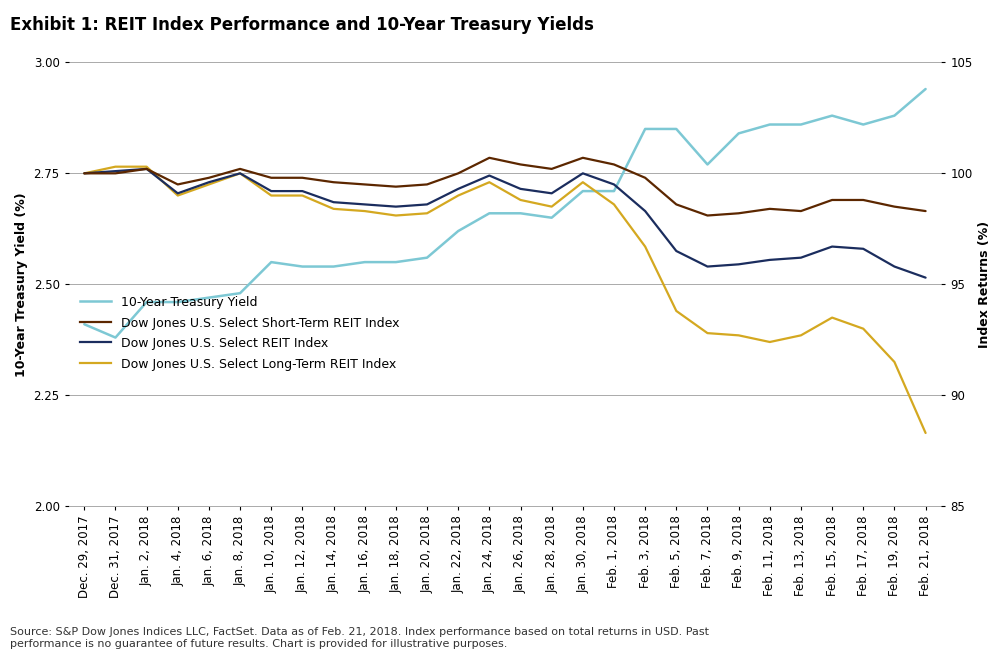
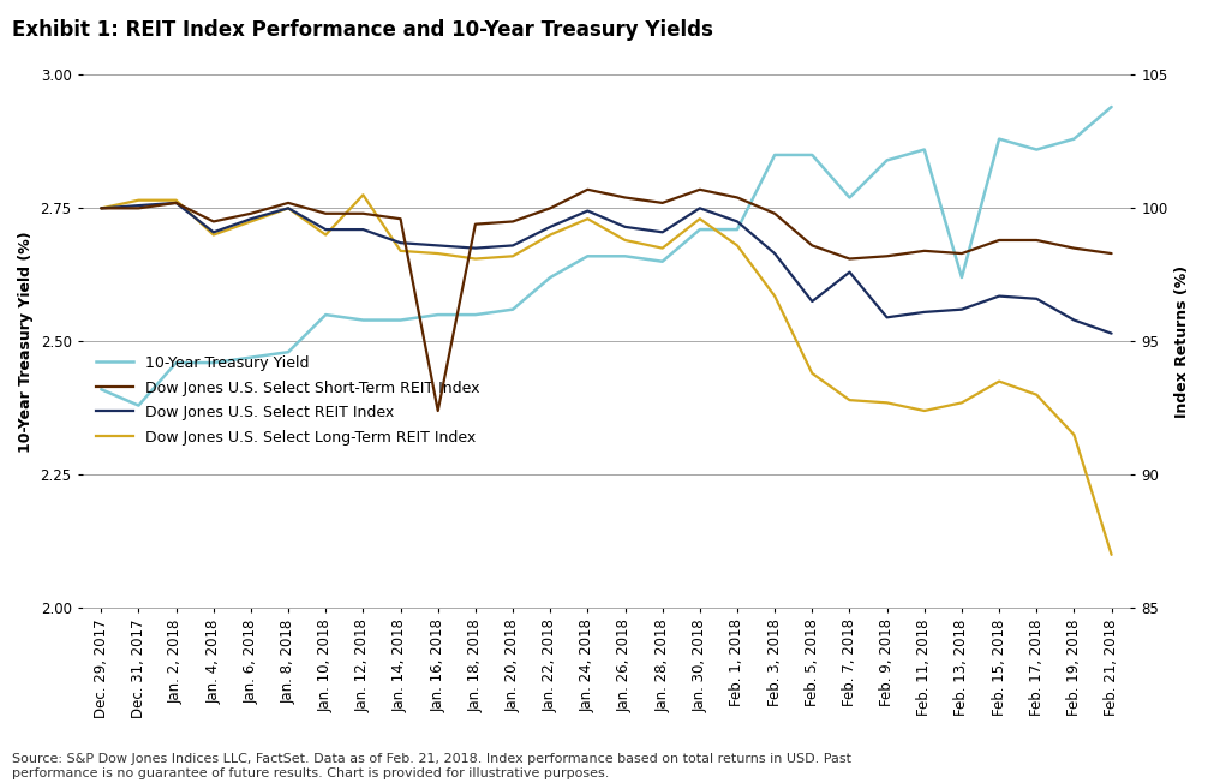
Dow Jones U.S. Select Long-Term REIT Index/Jan. 12, 2018: 99.0 -> 100.5
Dow Jones U.S. Select Short-Term REIT Index/Jan. 16, 2018: 99.5 -> 92.4
Dow Jones U.S. Select REIT Index/Feb. 7, 2018: 95.8 -> 97.6
10-Year Treasury Yield/Feb. 13, 2018: 2.86 -> 2.62
Dow Jones U.S. Select Long-Term REIT Index/Feb. 21, 2018: 88.3 -> 87.0
